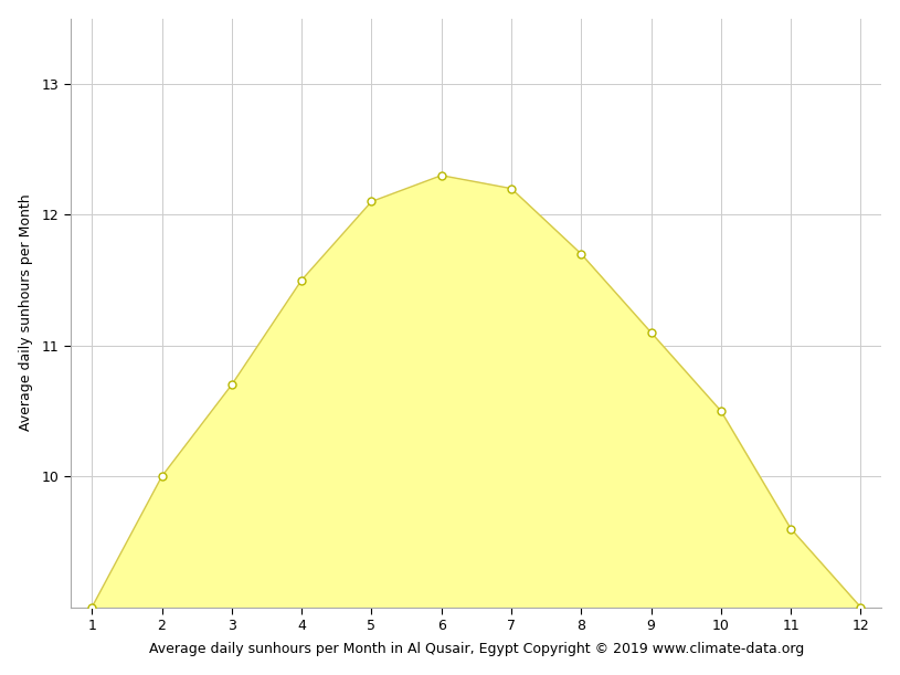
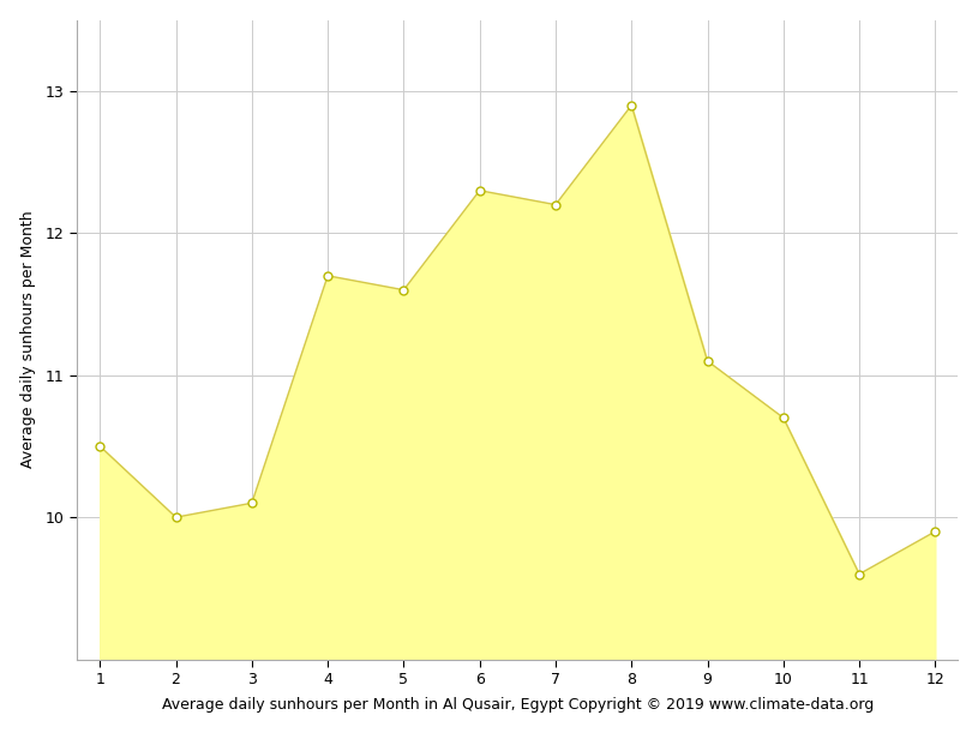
1: 9.0 -> 10.5
3: 10.7 -> 10.1
4: 11.5 -> 11.7
5: 12.1 -> 11.6
8: 11.7 -> 12.9
10: 10.5 -> 10.7
12: 9.0 -> 9.9
